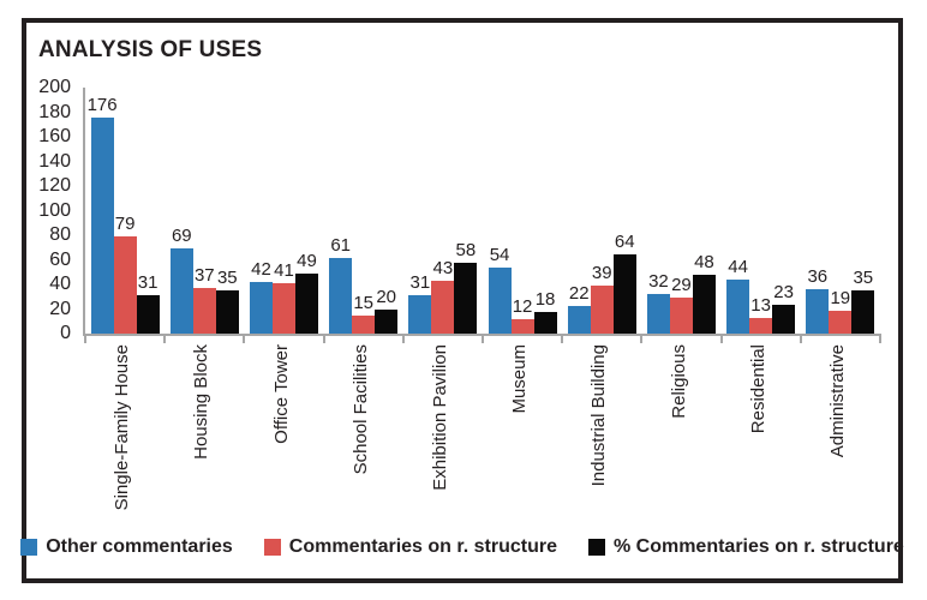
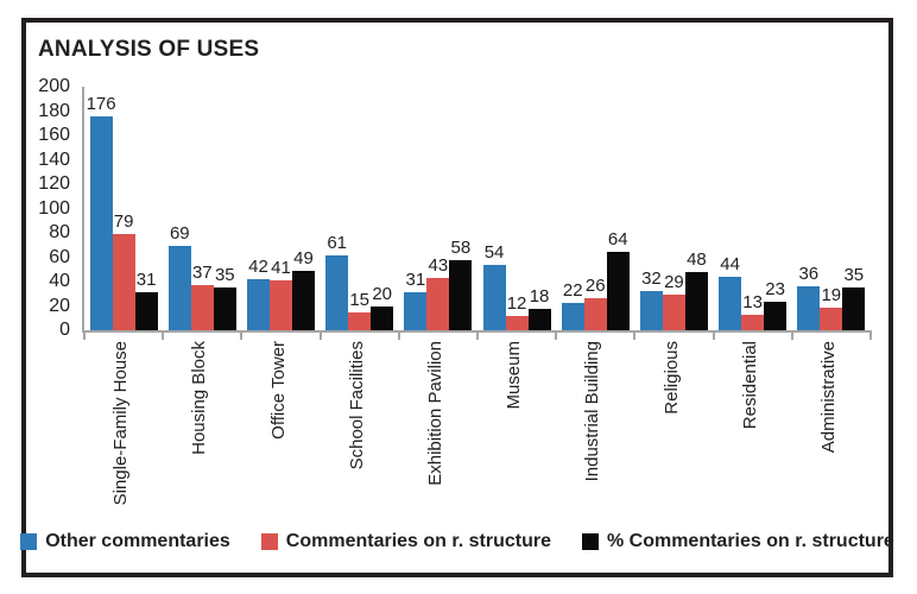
Commentaries on r. structure/Industrial Building: 39 -> 26
